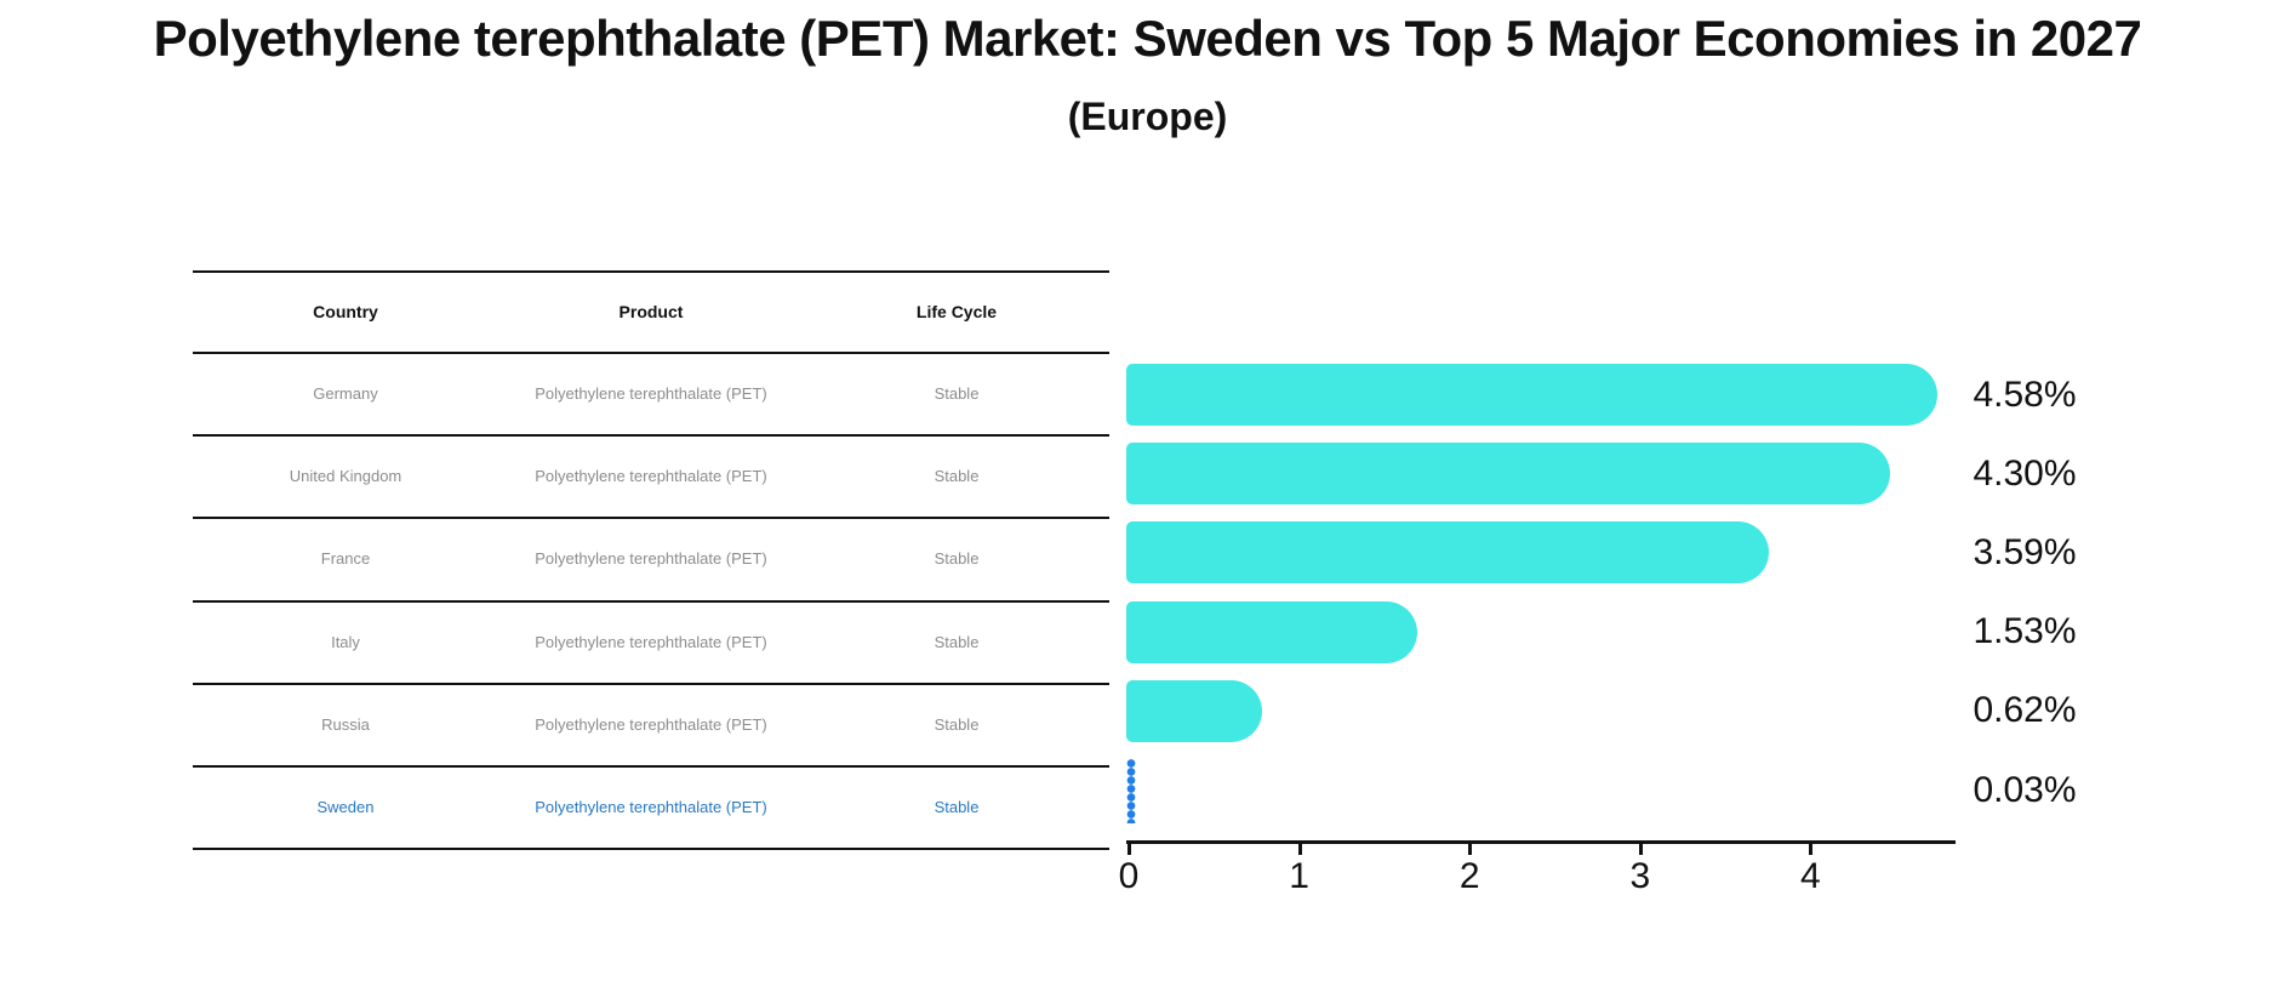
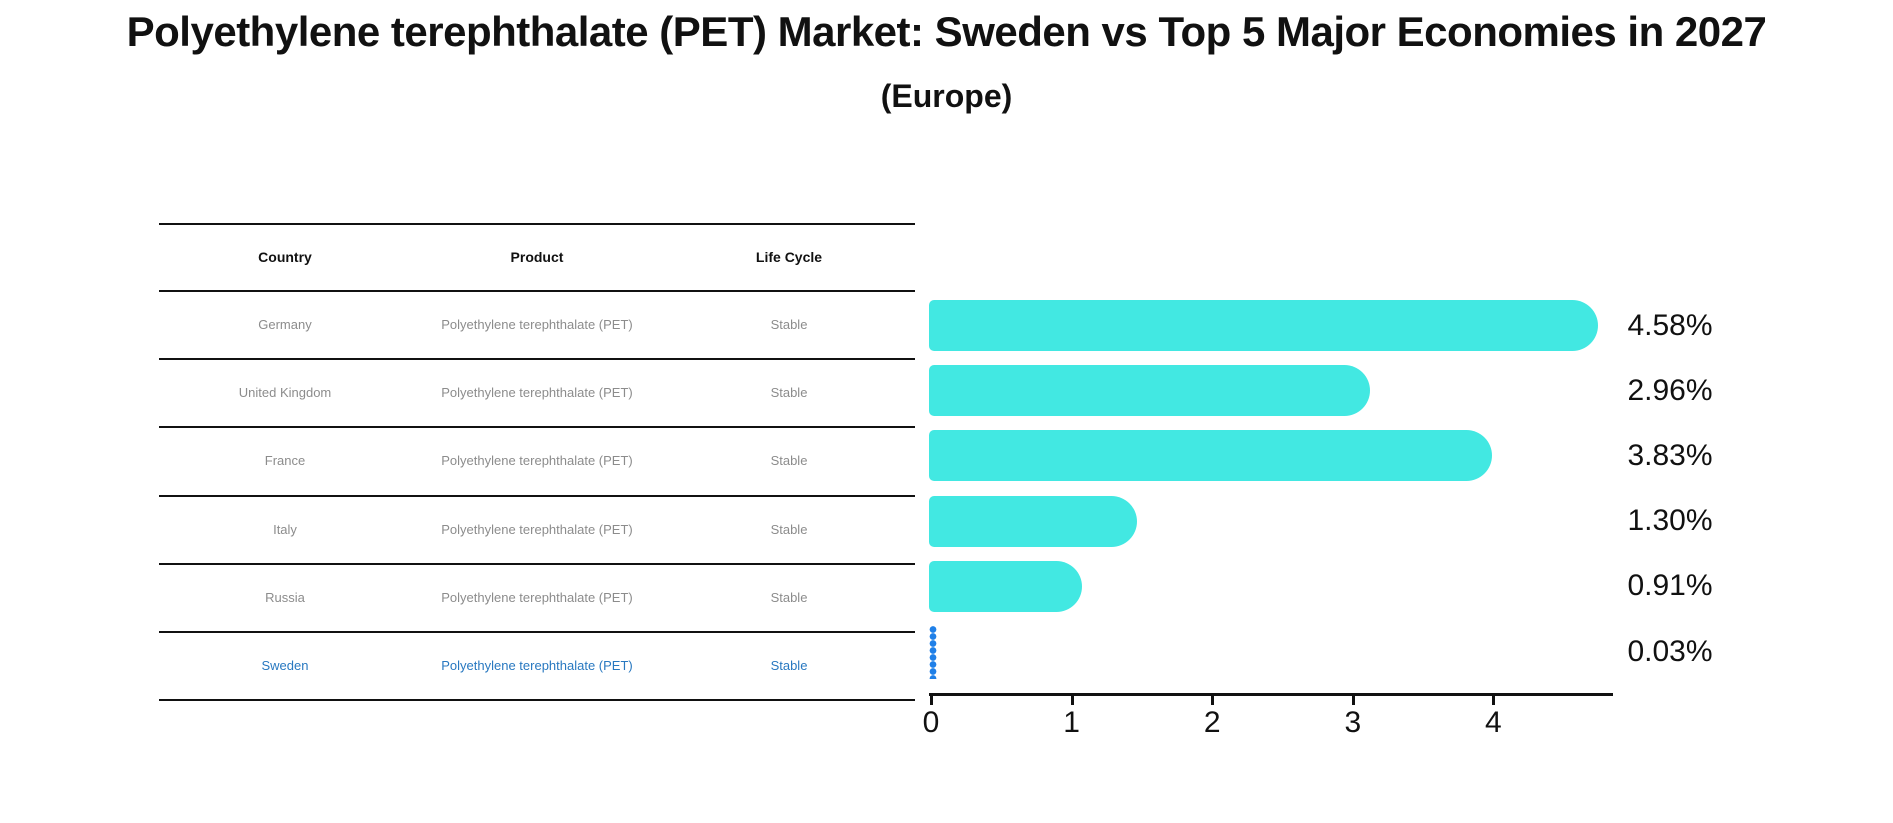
United Kingdom: 4.30% -> 2.96%
France: 3.59% -> 3.83%
Italy: 1.53% -> 1.30%
Russia: 0.62% -> 0.91%
